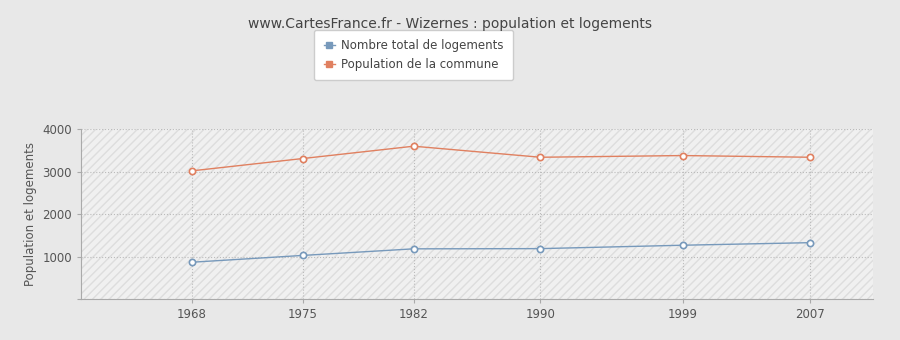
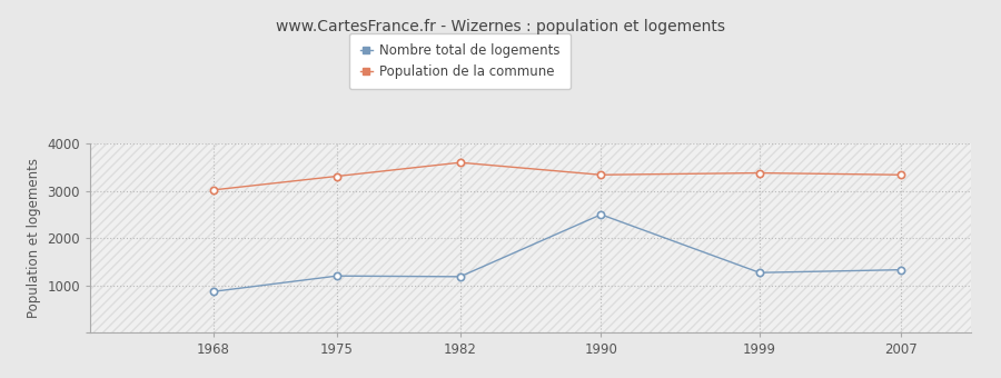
Nombre total de logements/1975: 1030 -> 1200
Nombre total de logements/1990: 1190 -> 2500
